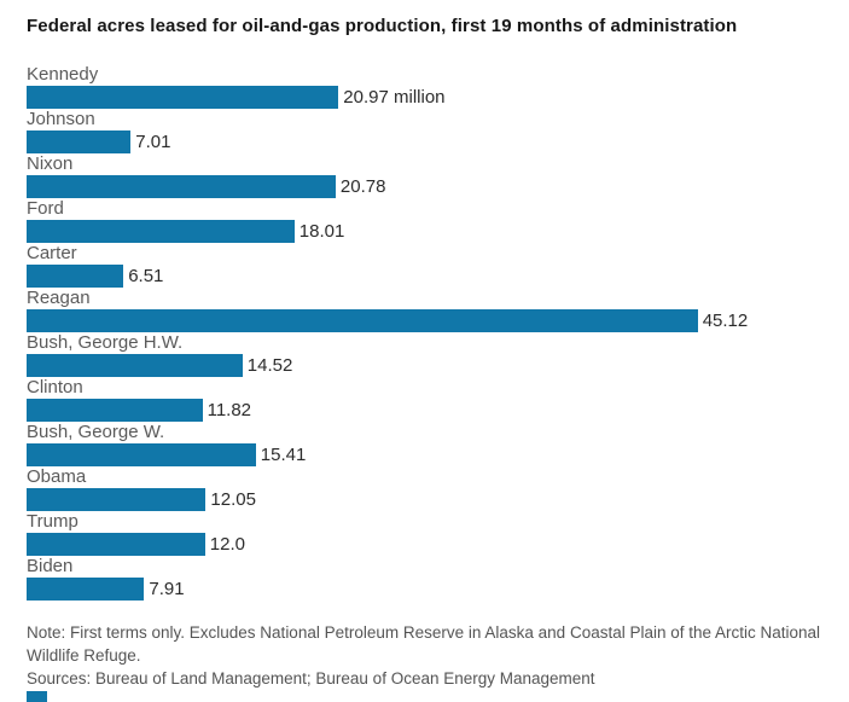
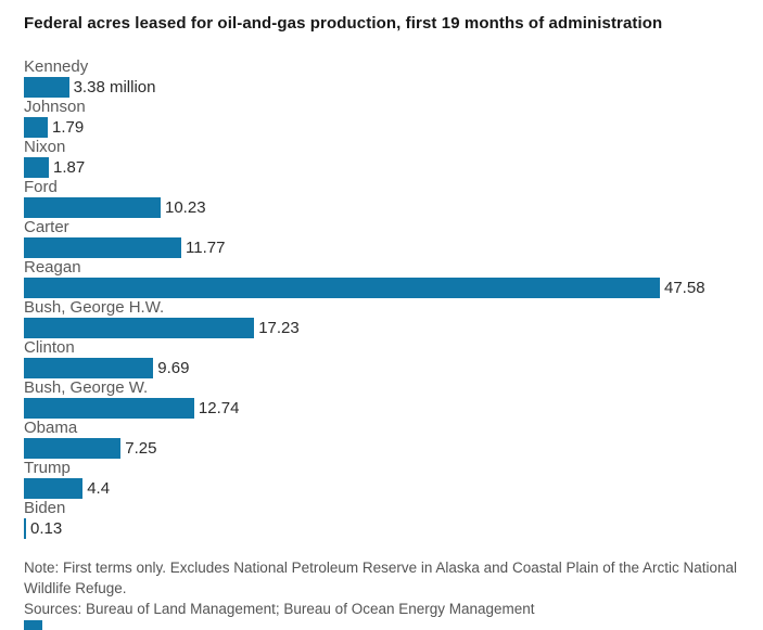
Kennedy: 20.97 -> 3.38
Johnson: 7.01 -> 1.79
Nixon: 20.78 -> 1.87
Ford: 18.01 -> 10.23
Carter: 6.51 -> 11.77
Reagan: 45.12 -> 47.58
Bush, George H.W.: 14.52 -> 17.23
Clinton: 11.82 -> 9.69
Bush, George W.: 15.41 -> 12.74
Obama: 12.05 -> 7.25
Trump: 12.0 -> 4.4
Biden: 7.91 -> 0.13
